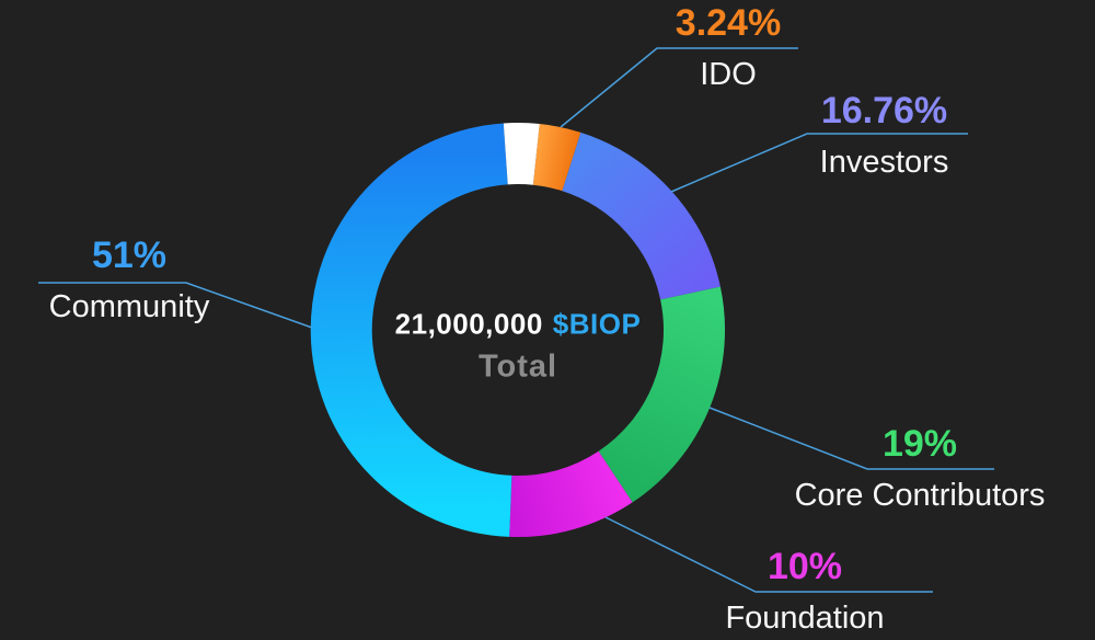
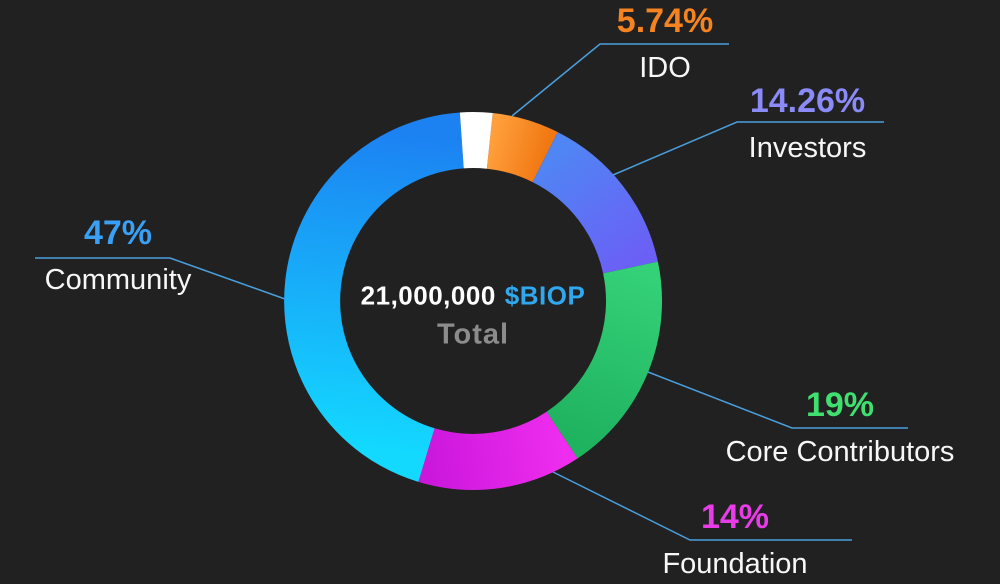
IDO: 3.24% -> 5.74%
Investors: 16.76% -> 14.26%
Foundation: 10% -> 14%
Community: 51% -> 47%
